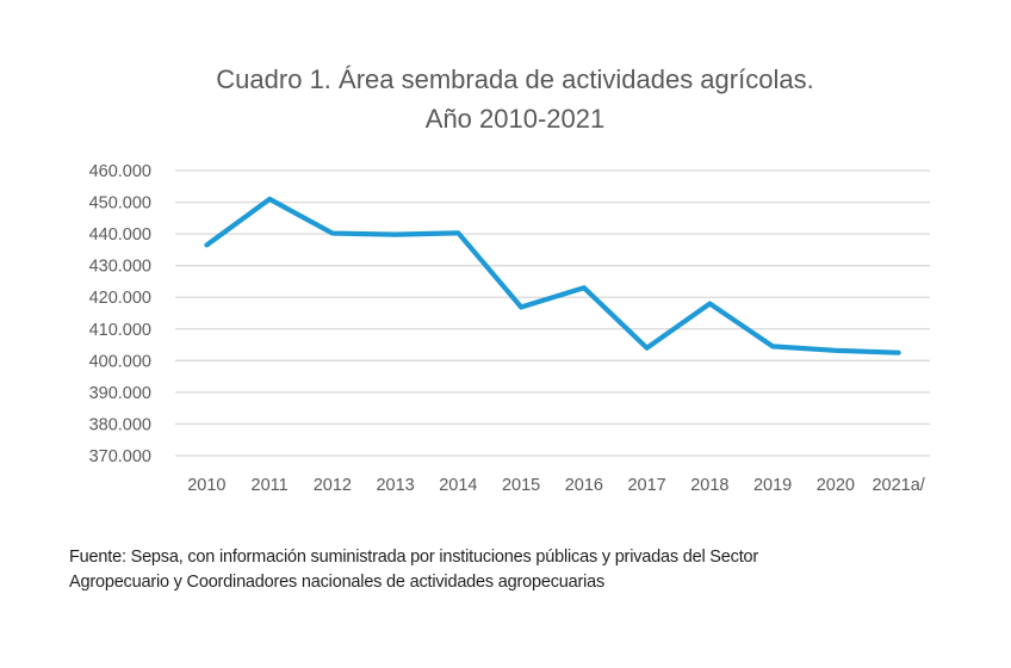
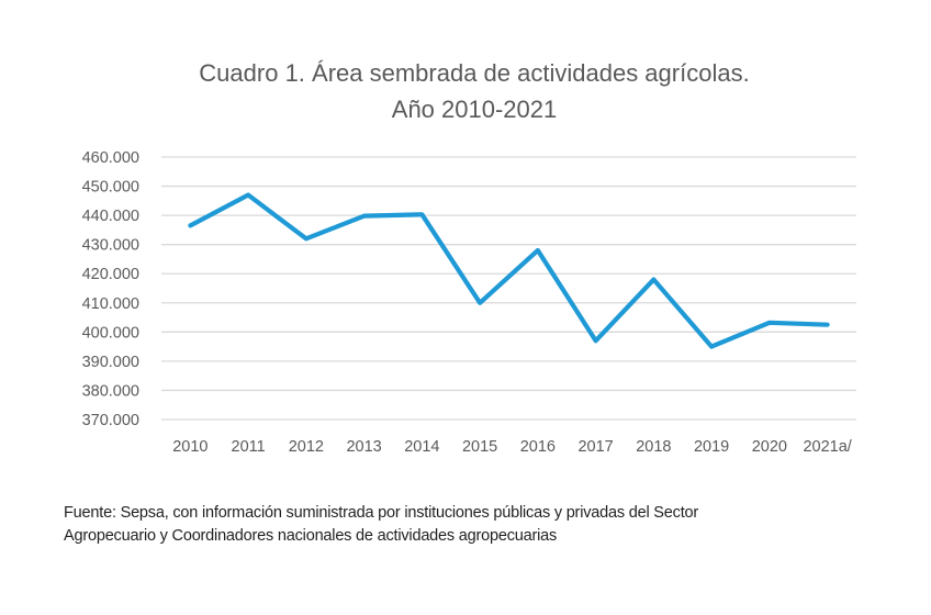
2011: 451000 -> 447000
2012: 440000 -> 432000
2015: 417000 -> 410000
2016: 423000 -> 428000
2017: 404000 -> 397000
2019: 404000 -> 395000
